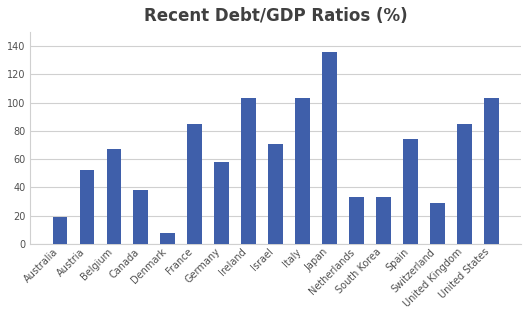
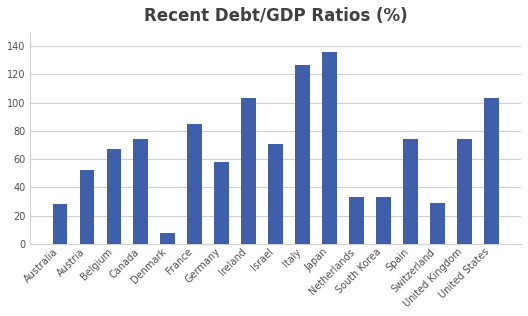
Australia: 19 -> 28
Canada: 38 -> 74
Italy: 103 -> 127
United Kingdom: 85 -> 74
